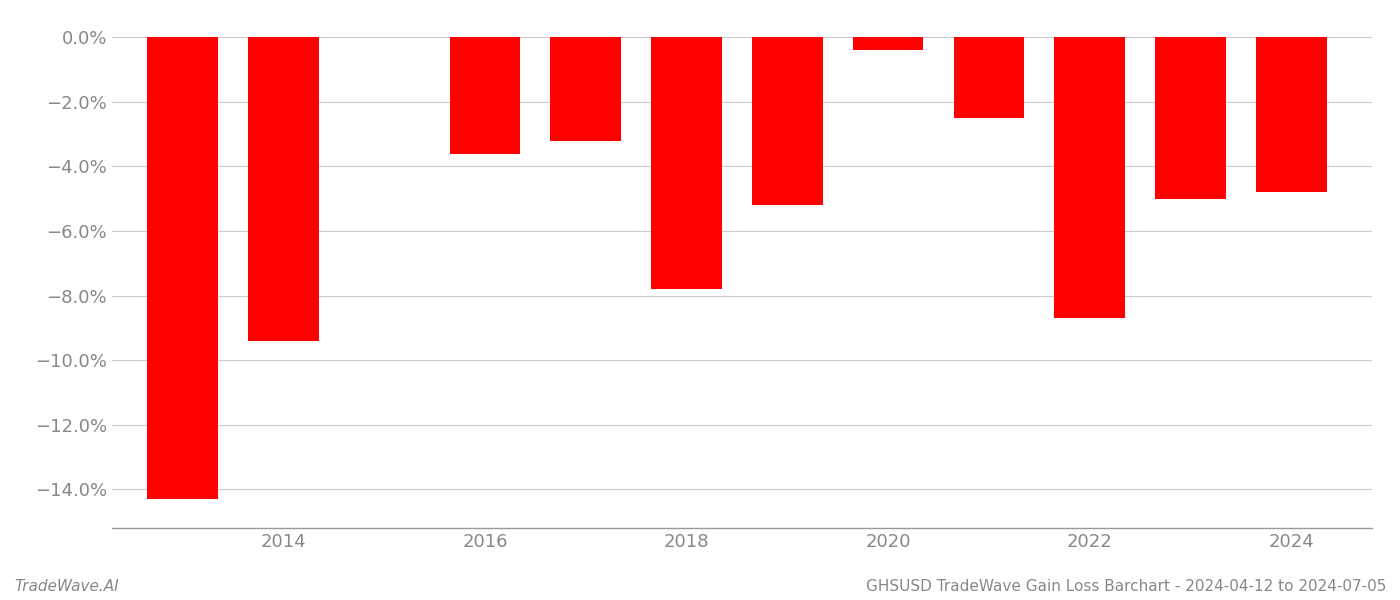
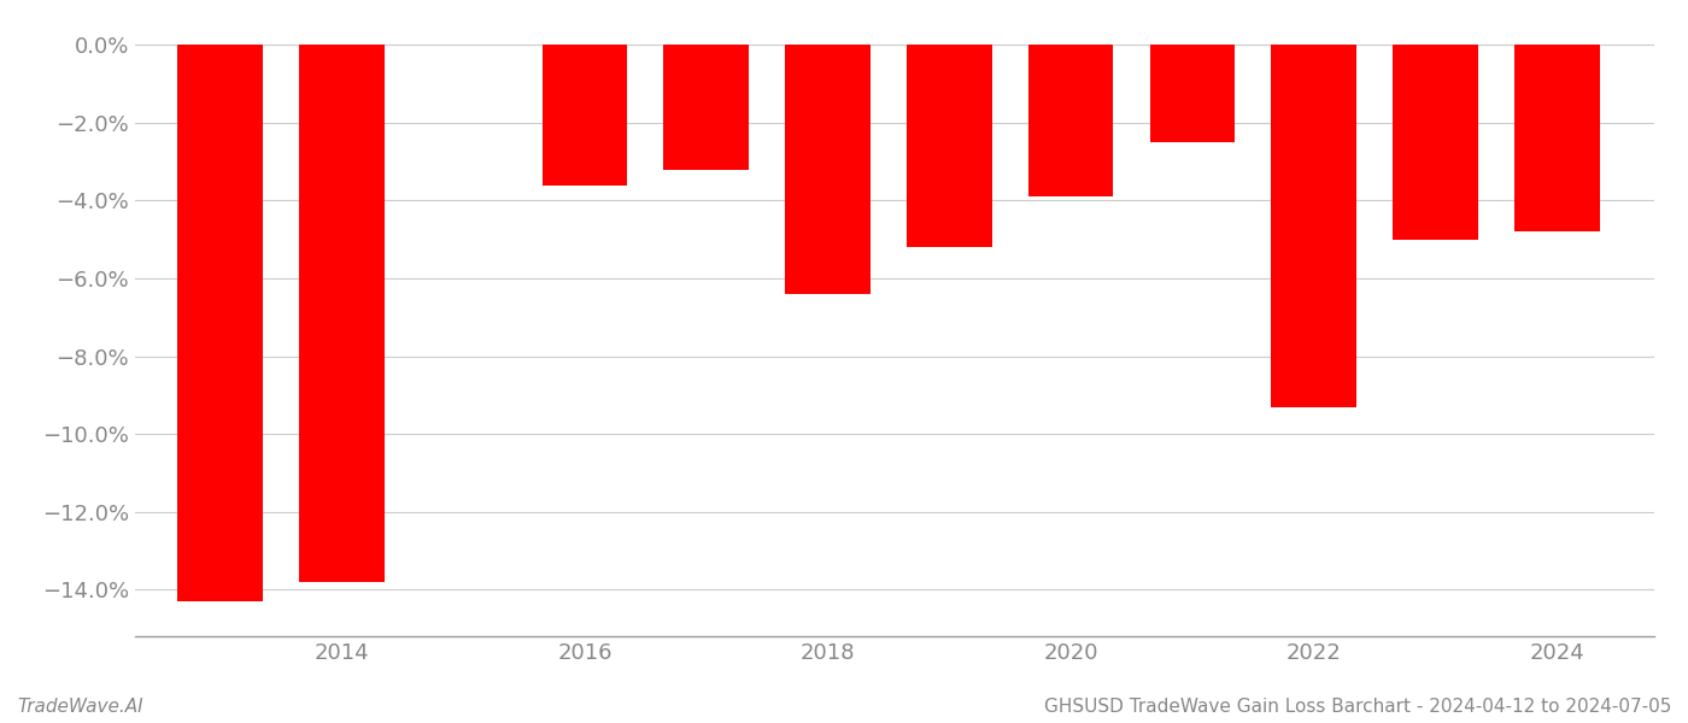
2014: -9.4% -> -13.8%
2018: -7.8% -> -6.4%
2020: -0.4% -> -3.9%
2022: -8.7% -> -9.3%
